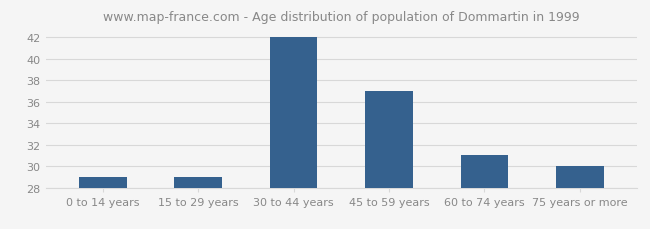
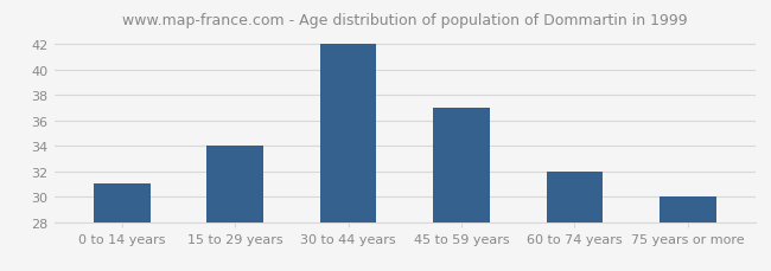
0 to 14 years: 29 -> 31
15 to 29 years: 29 -> 34
60 to 74 years: 31 -> 32
